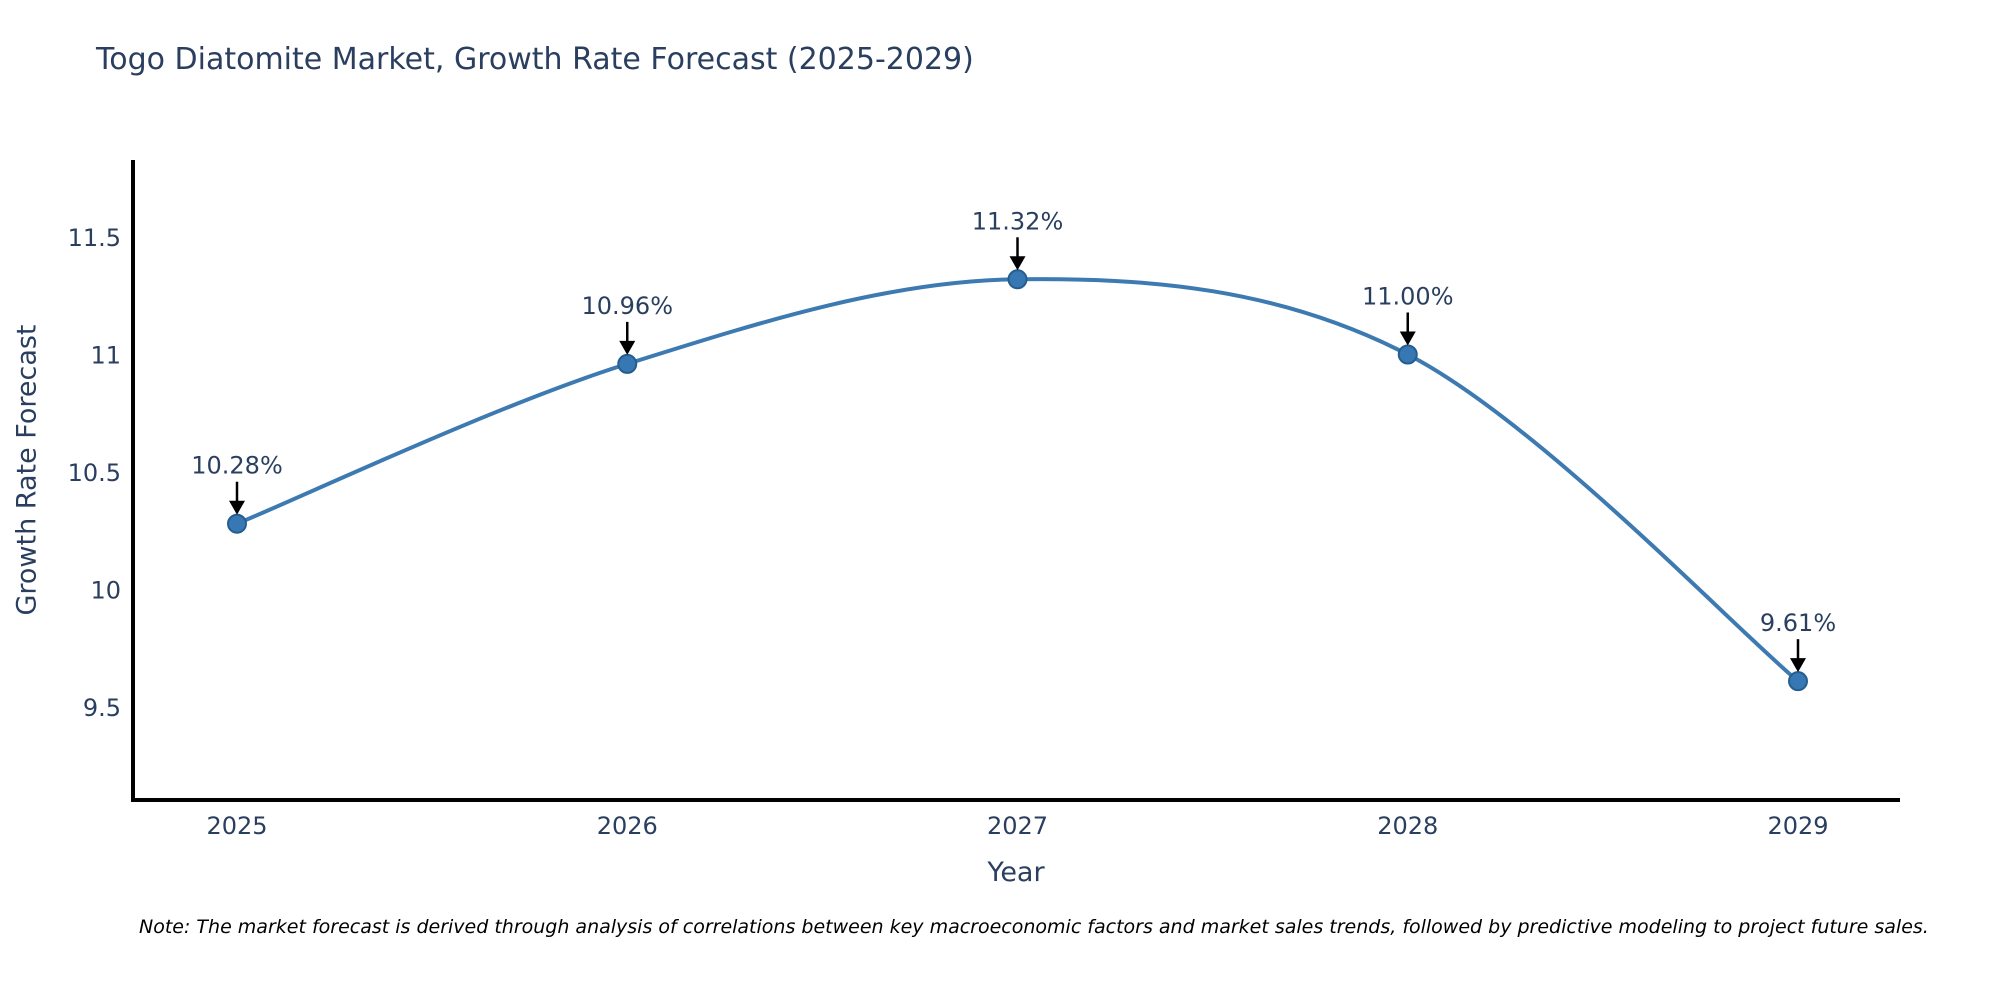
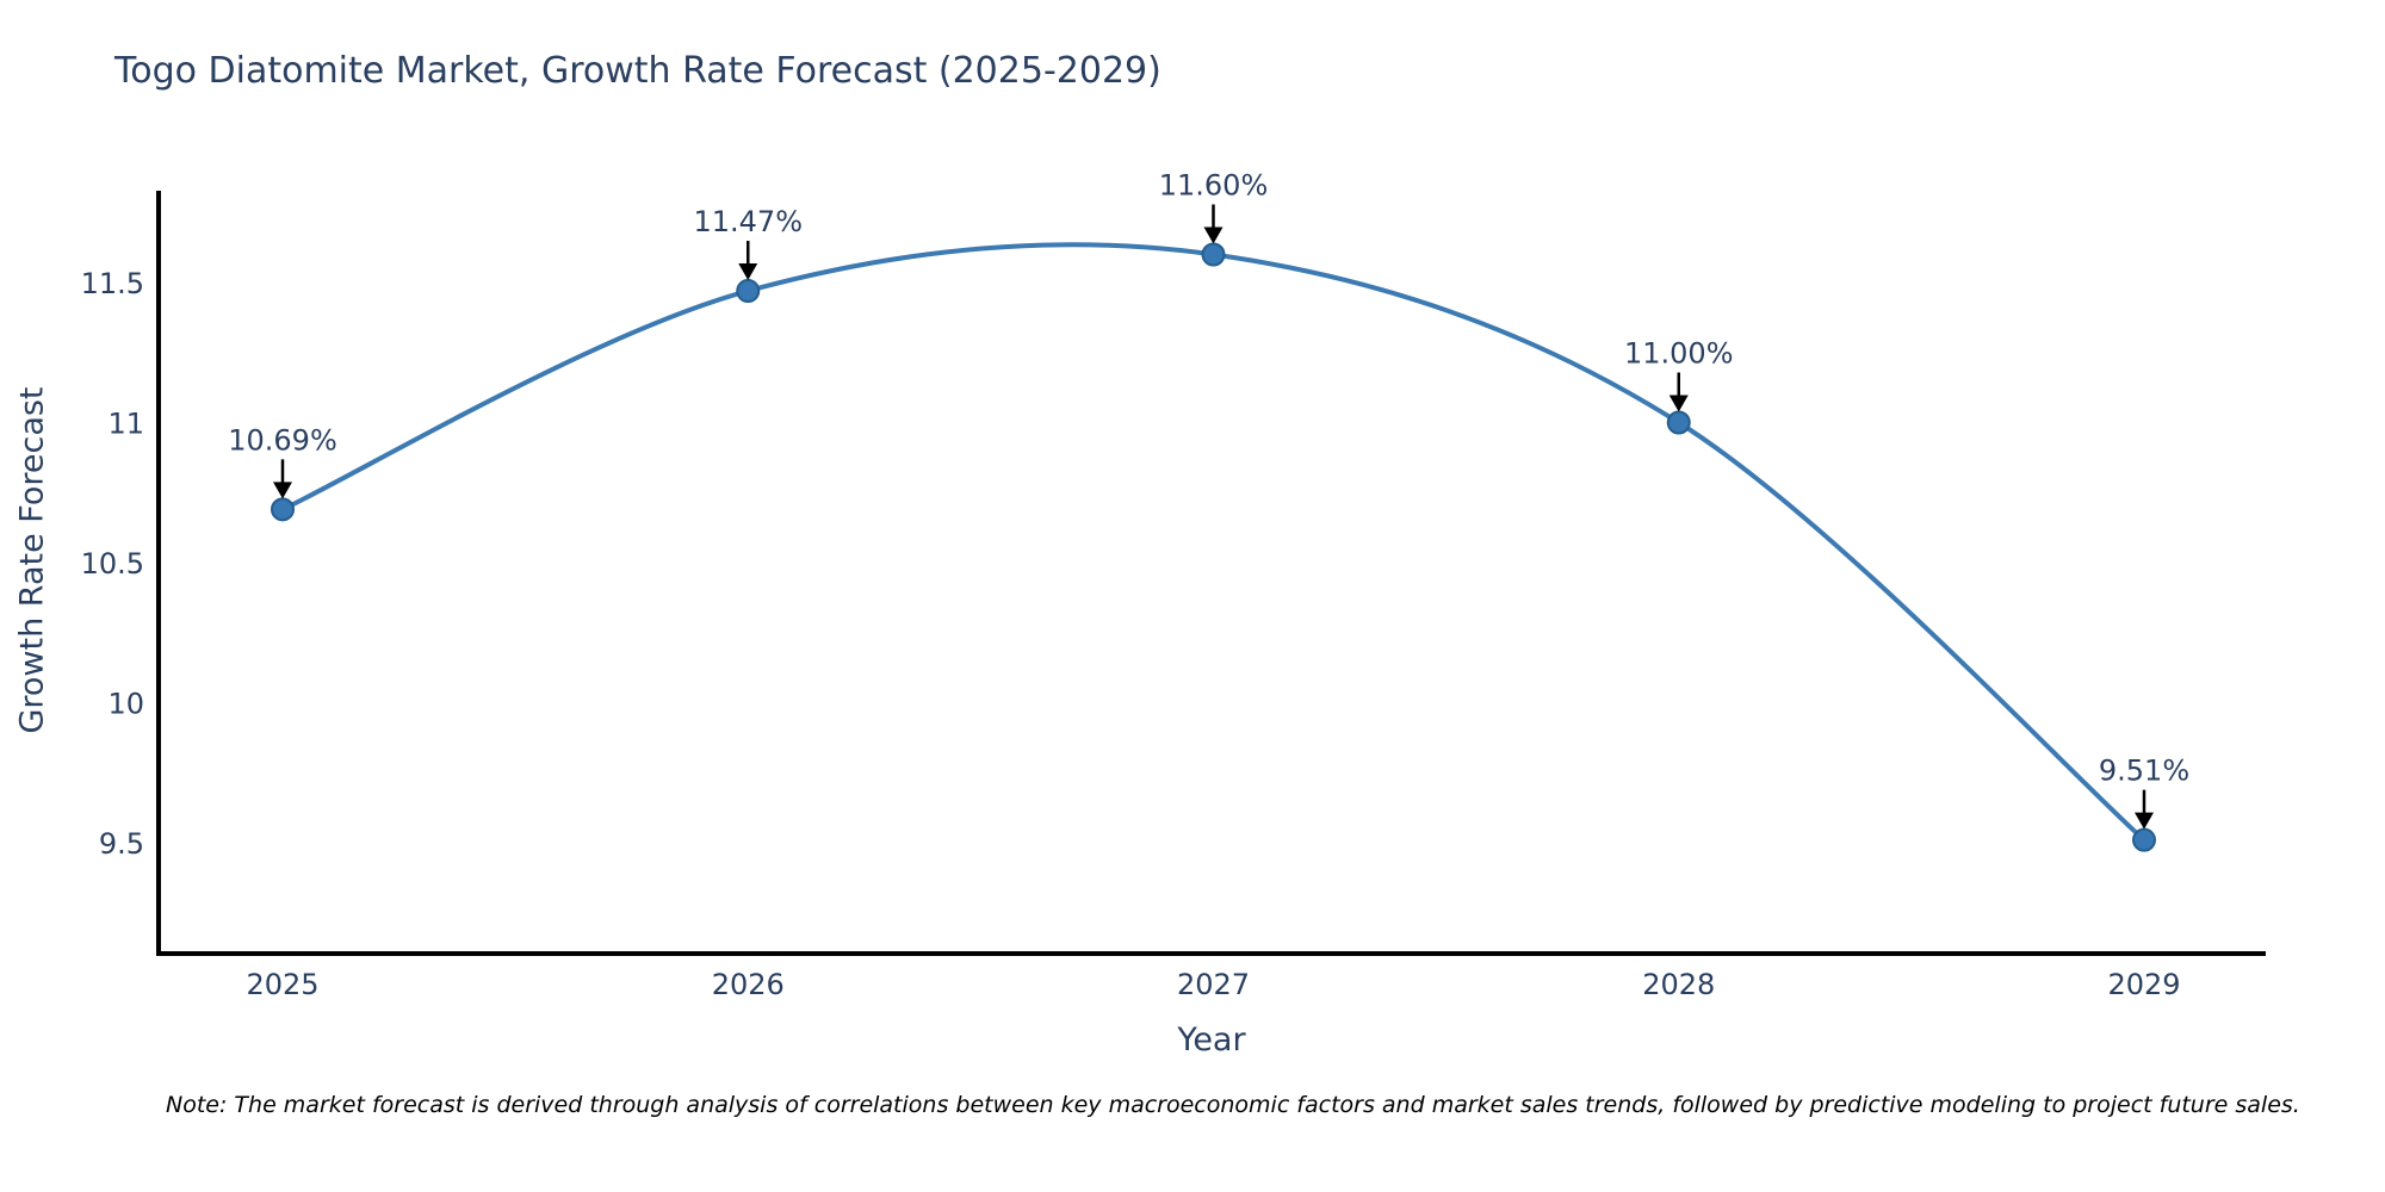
2025: 10.28% -> 10.69%
2026: 10.96% -> 11.47%
2027: 11.32% -> 11.60%
2029: 9.61% -> 9.51%
